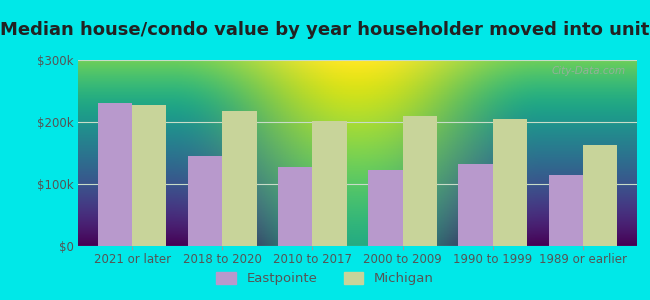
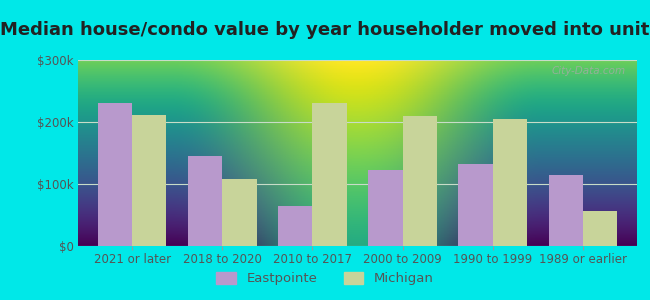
Michigan/2021 or later: $228k -> $212k
Michigan/2018 to 2020: $218k -> $108k
Eastpointe/2010 to 2017: $128k -> $64k
Michigan/2010 to 2017: $202k -> $230k
Michigan/1989 or earlier: $163k -> $56k
